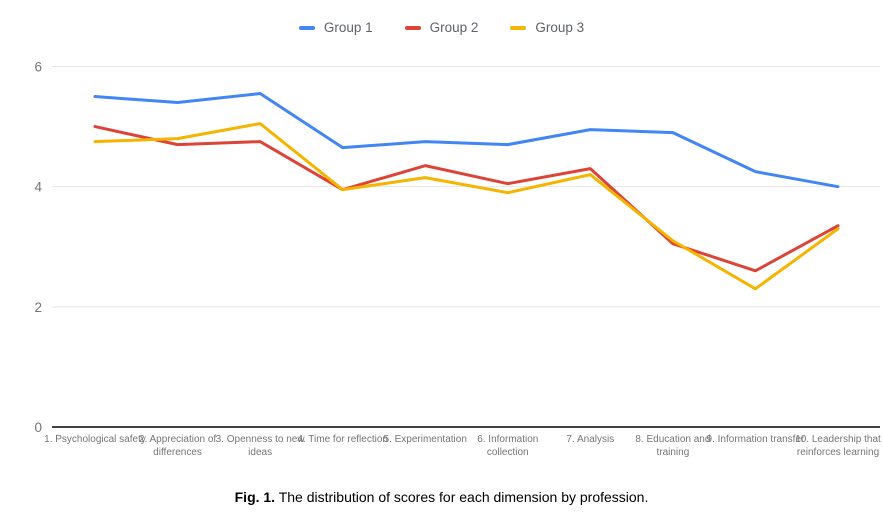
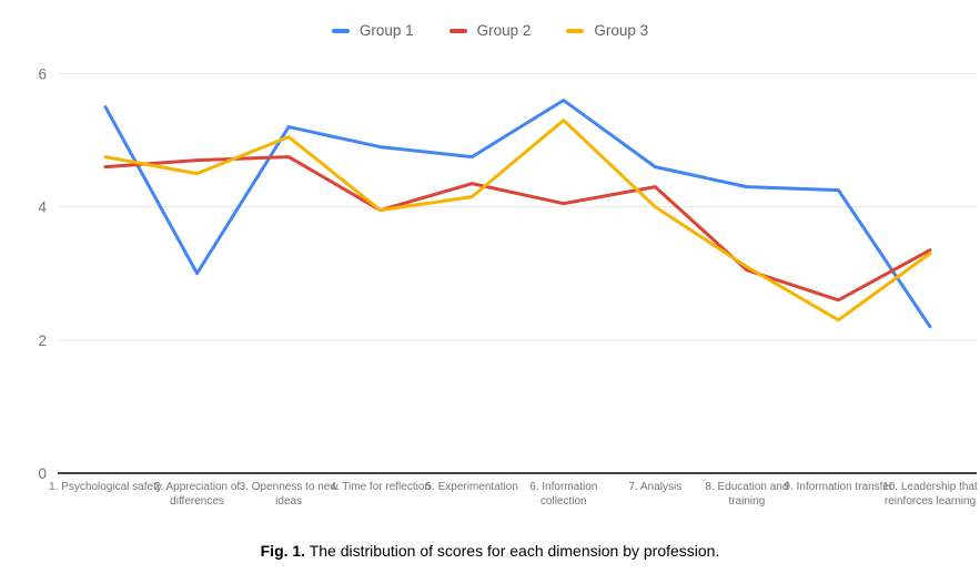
Group 2/1. Psychological safety: 5.0 -> 4.6
Group 1/2. Appreciation of differences: 5.4 -> 3.0
Group 3/2. Appreciation of differences: 4.8 -> 4.5
Group 1/3. Openness to new ideas: 5.5 -> 5.2
Group 1/4. Time for reflection: 4.7 -> 4.9
Group 1/6. Information collection: 4.7 -> 5.6
Group 3/6. Information collection: 3.9 -> 5.3
Group 1/7. Analysis: 5.0 -> 4.6
Group 3/7. Analysis: 4.2 -> 4.0
Group 1/8. Education and training: 4.9 -> 4.3
Group 1/10. Leadership that reinforces learning: 4.0 -> 2.2
